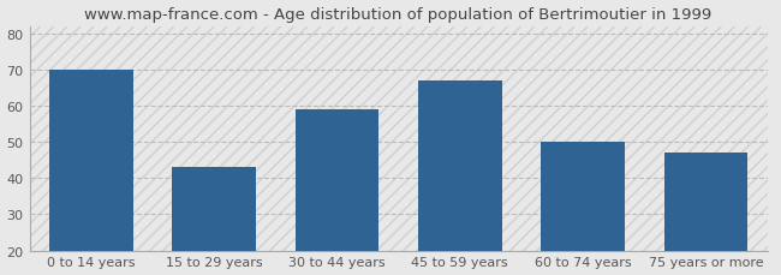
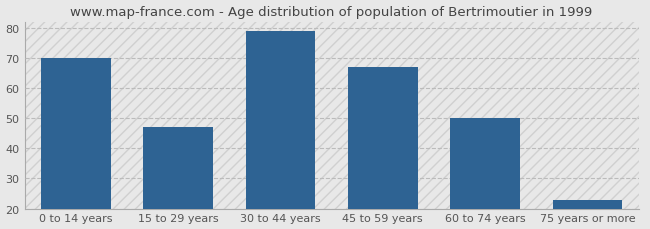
15 to 29 years: 43 -> 47
30 to 44 years: 59 -> 79
75 years or more: 47 -> 23
